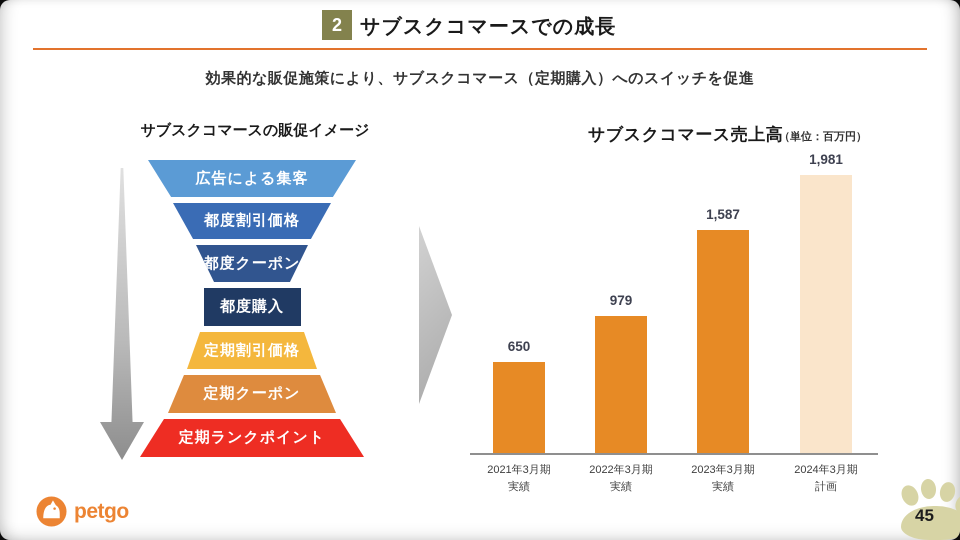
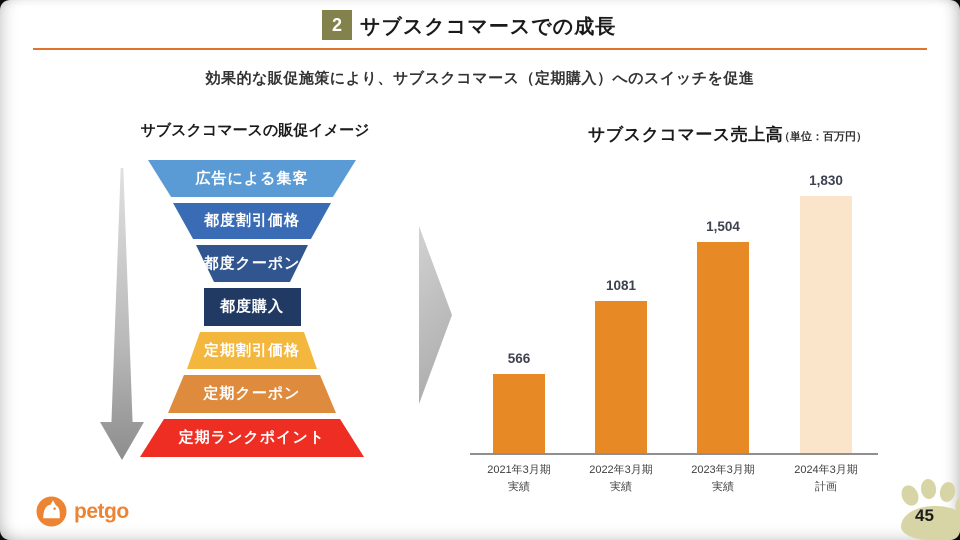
2021年3月期: 650 -> 566
2022年3月期: 979 -> 1081
2023年3月期: 1,587 -> 1,504
2024年3月期: 1,981 -> 1,830
